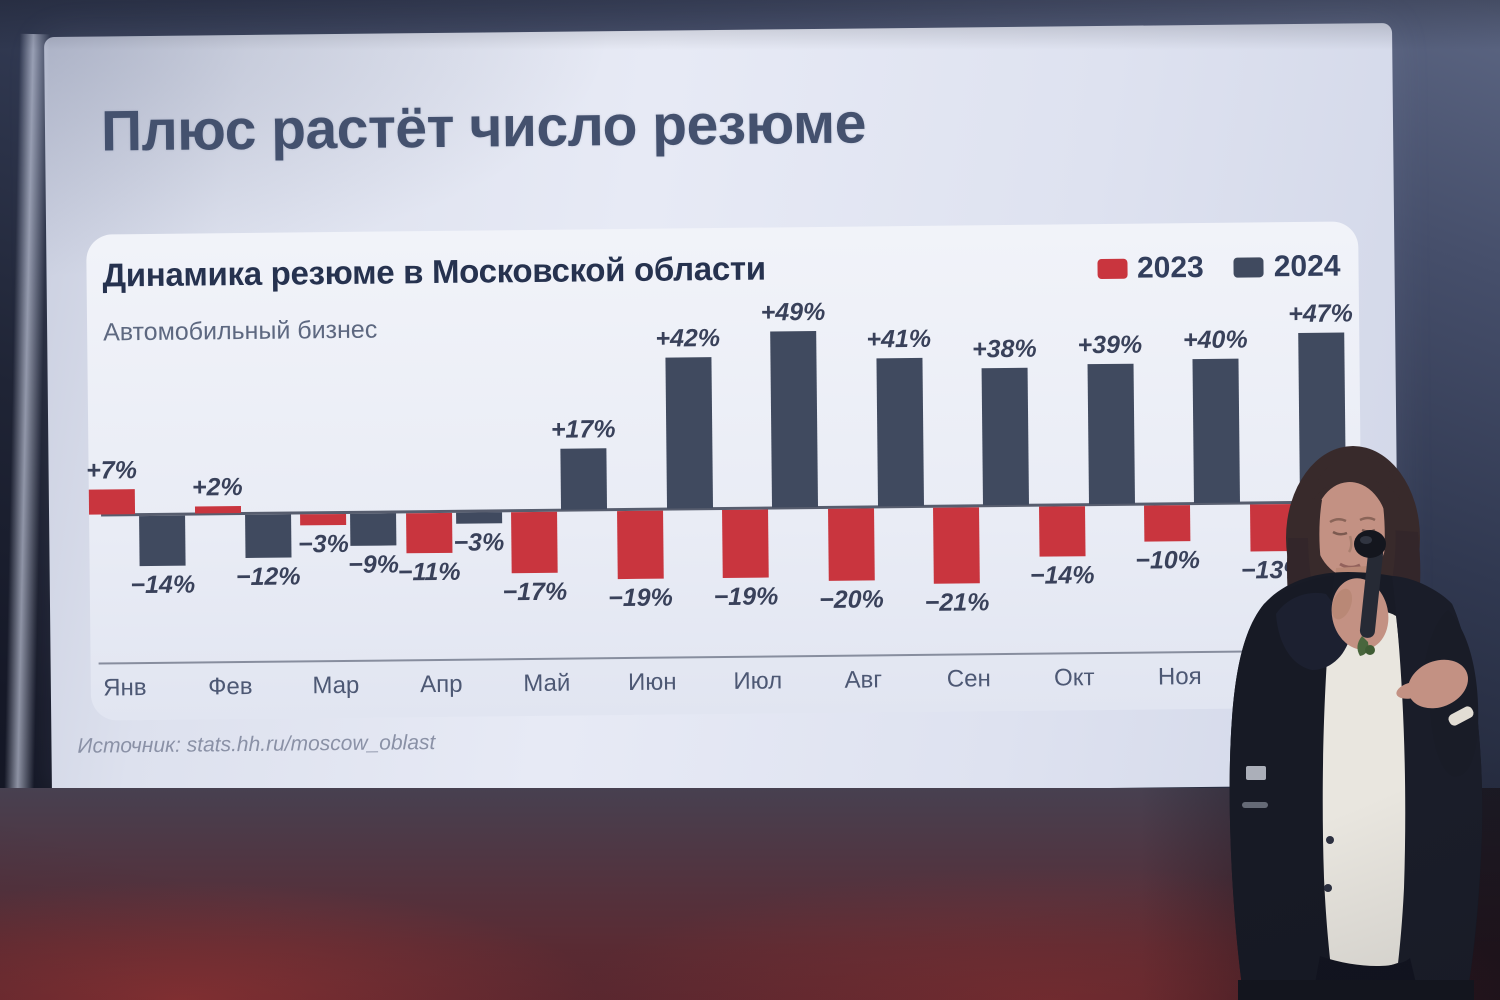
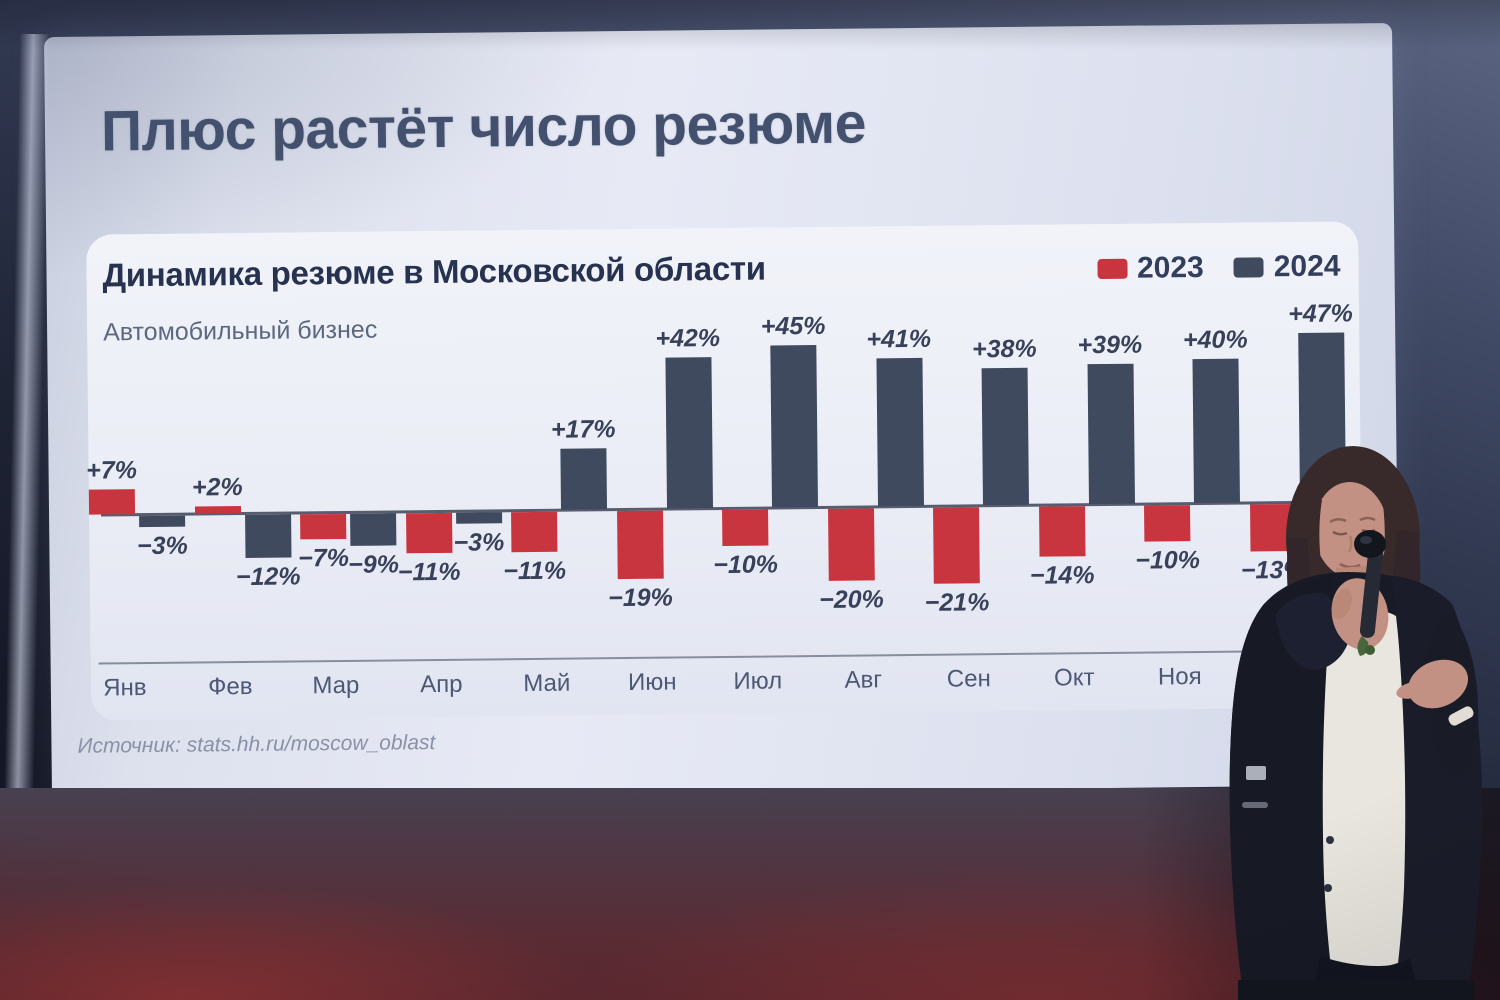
2024/Янв: −14% -> −3%
2023/Мар: −3% -> −7%
2023/Май: −17% -> −11%
2023/Июл: −19% -> −10%
2024/Июл: +49% -> +45%
